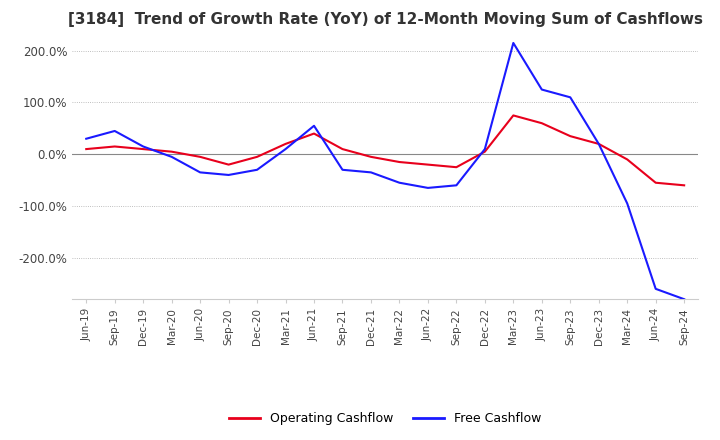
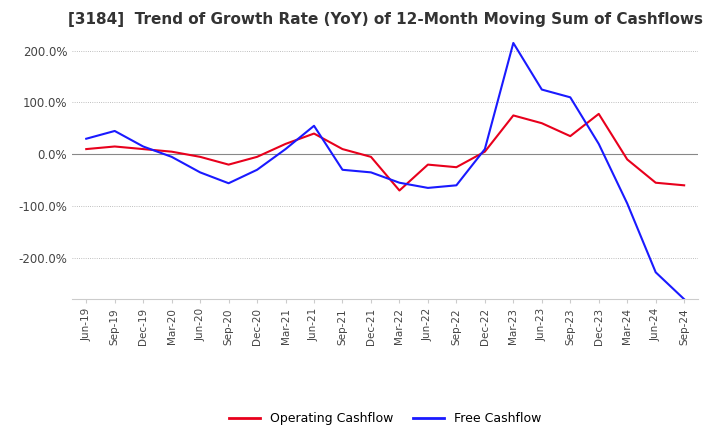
Free Cashflow/Sep-20: -40% -> -56%
Operating Cashflow/Mar-22: -15% -> -70%
Operating Cashflow/Dec-23: 20% -> 78%
Free Cashflow/Jun-24: -260% -> -228%
